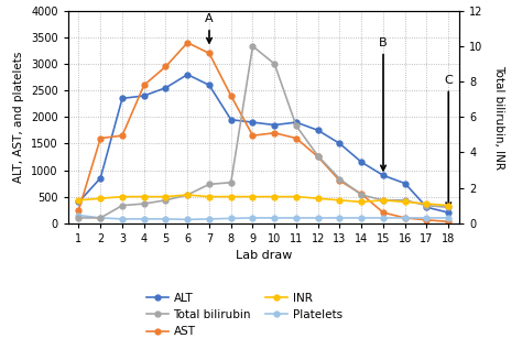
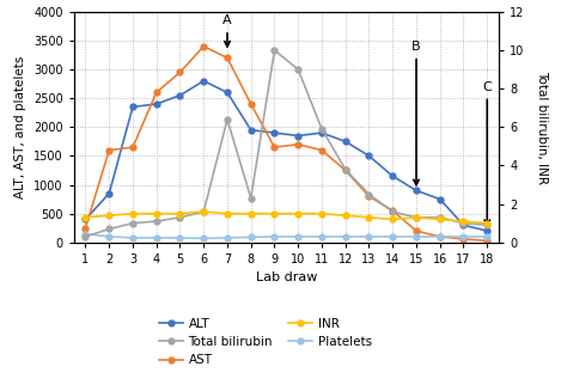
Total bilirubin/2: 0.3 -> 0.7
Total bilirubin/7: 2.2 -> 6.4
Total bilirubin/11: 5.5 -> 5.9
